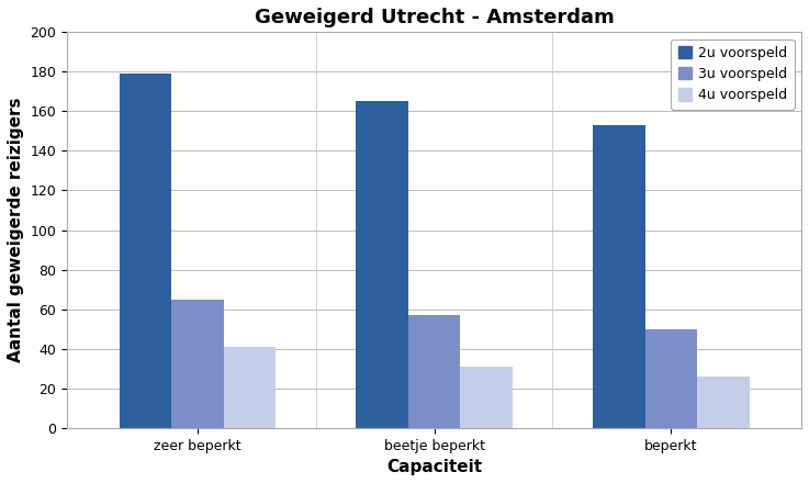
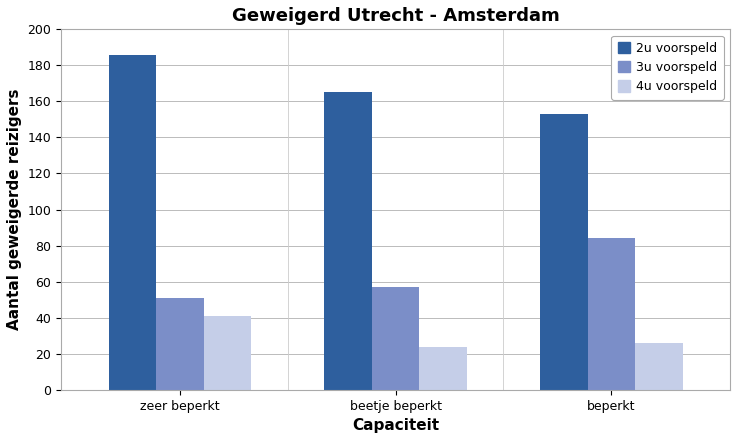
2u voorspeld/zeer beperkt: 179 -> 186
3u voorspeld/zeer beperkt: 65 -> 51
4u voorspeld/beetje beperkt: 31 -> 24
3u voorspeld/beperkt: 50 -> 84
